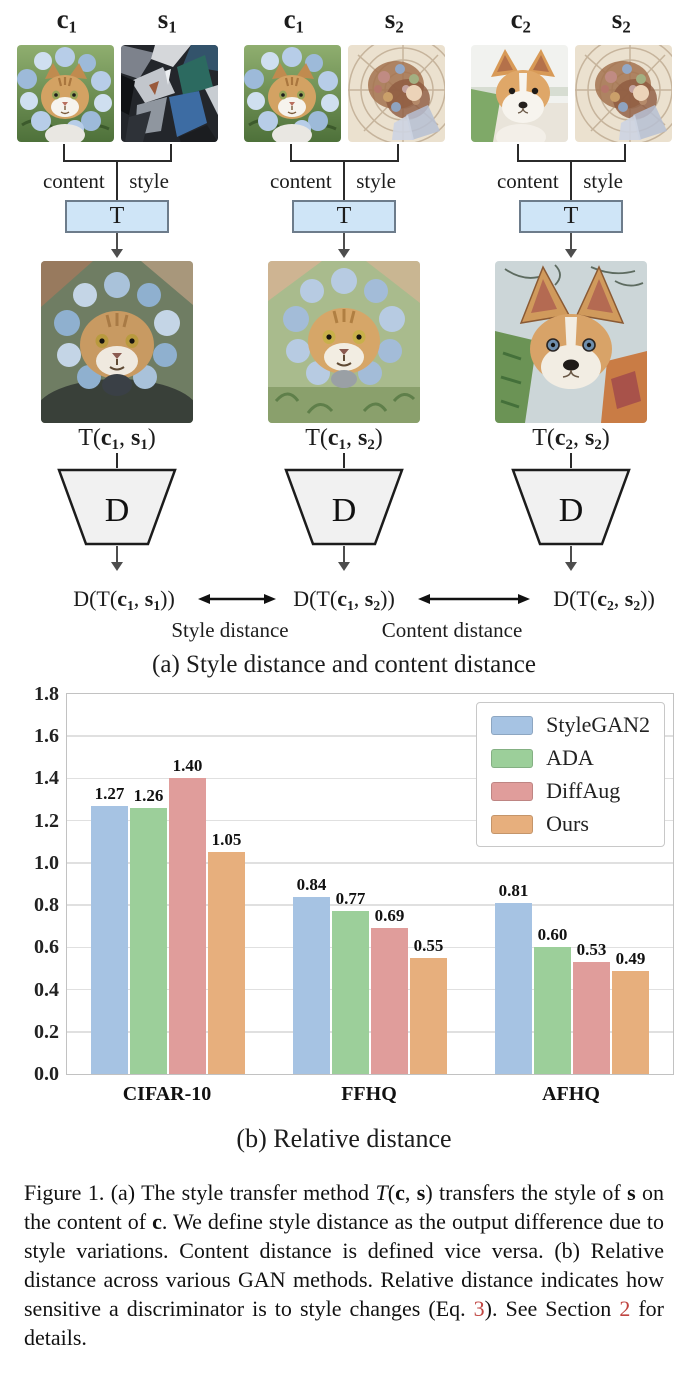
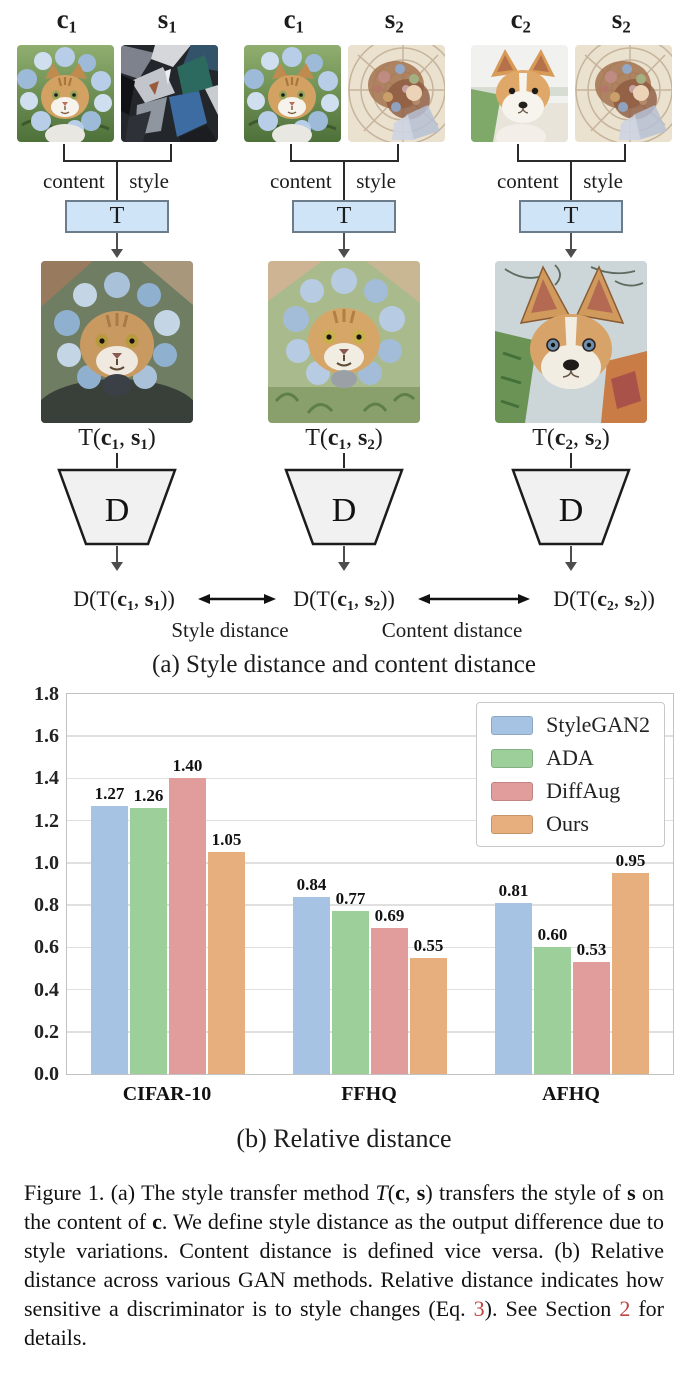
Ours/AFHQ: 0.49 -> 0.95
